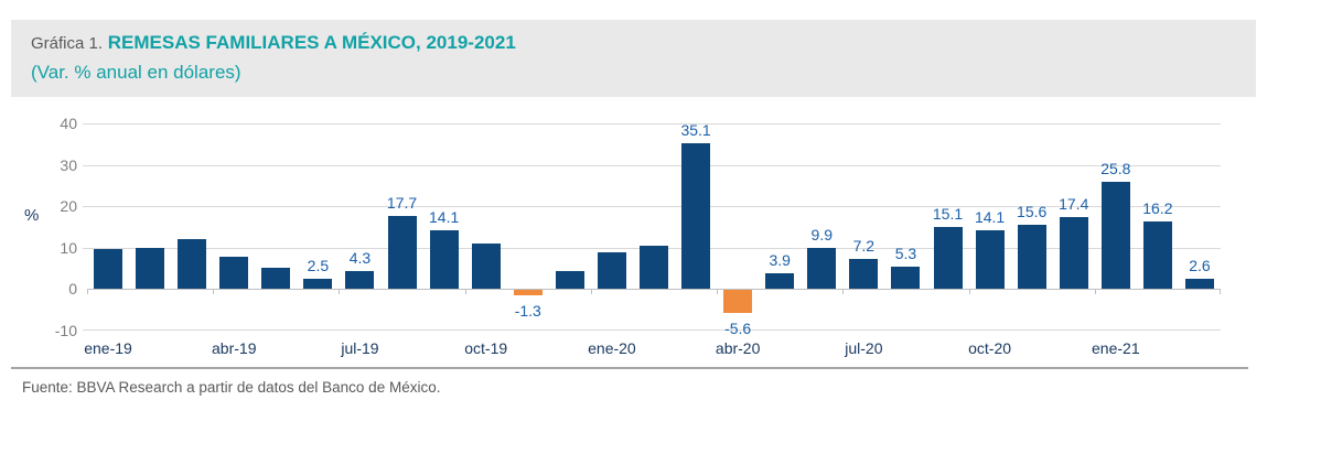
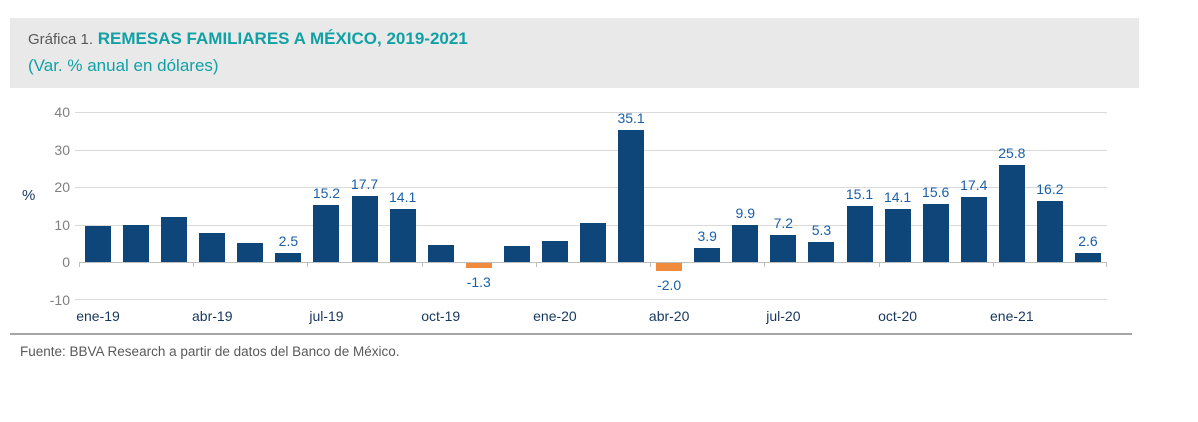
jul-19: 4.3 -> 15.2
oct-19: 11 -> 5
ene-20: 9 -> 6
abr-20: -5.6 -> -2.0
